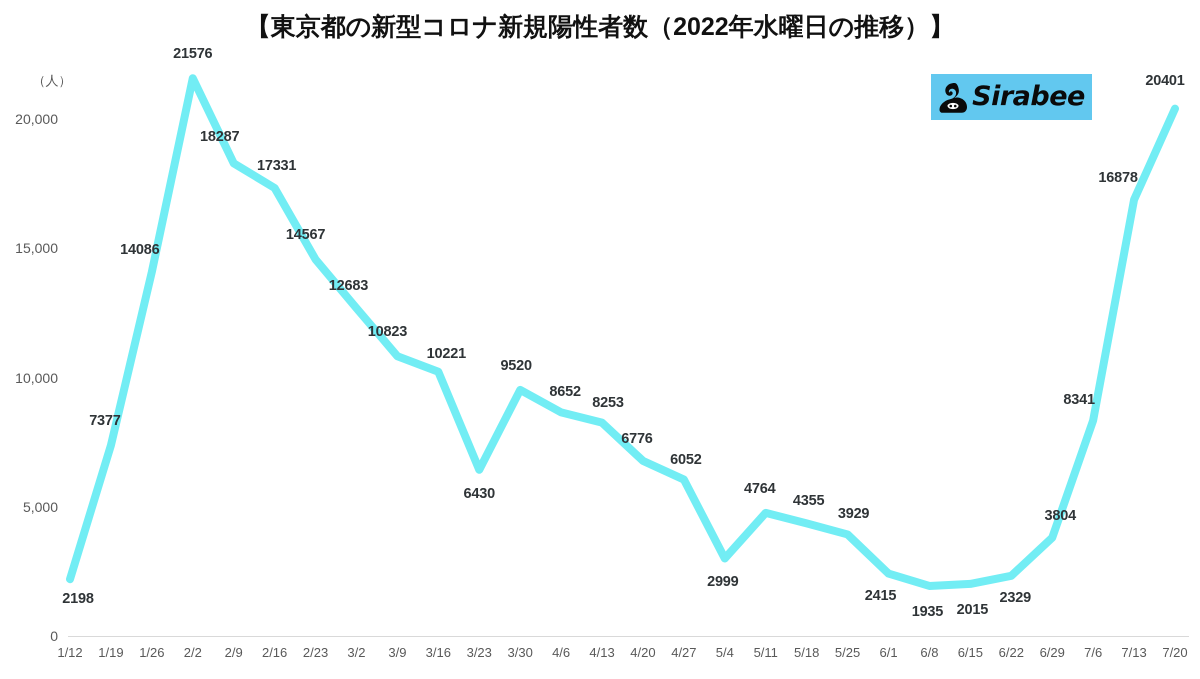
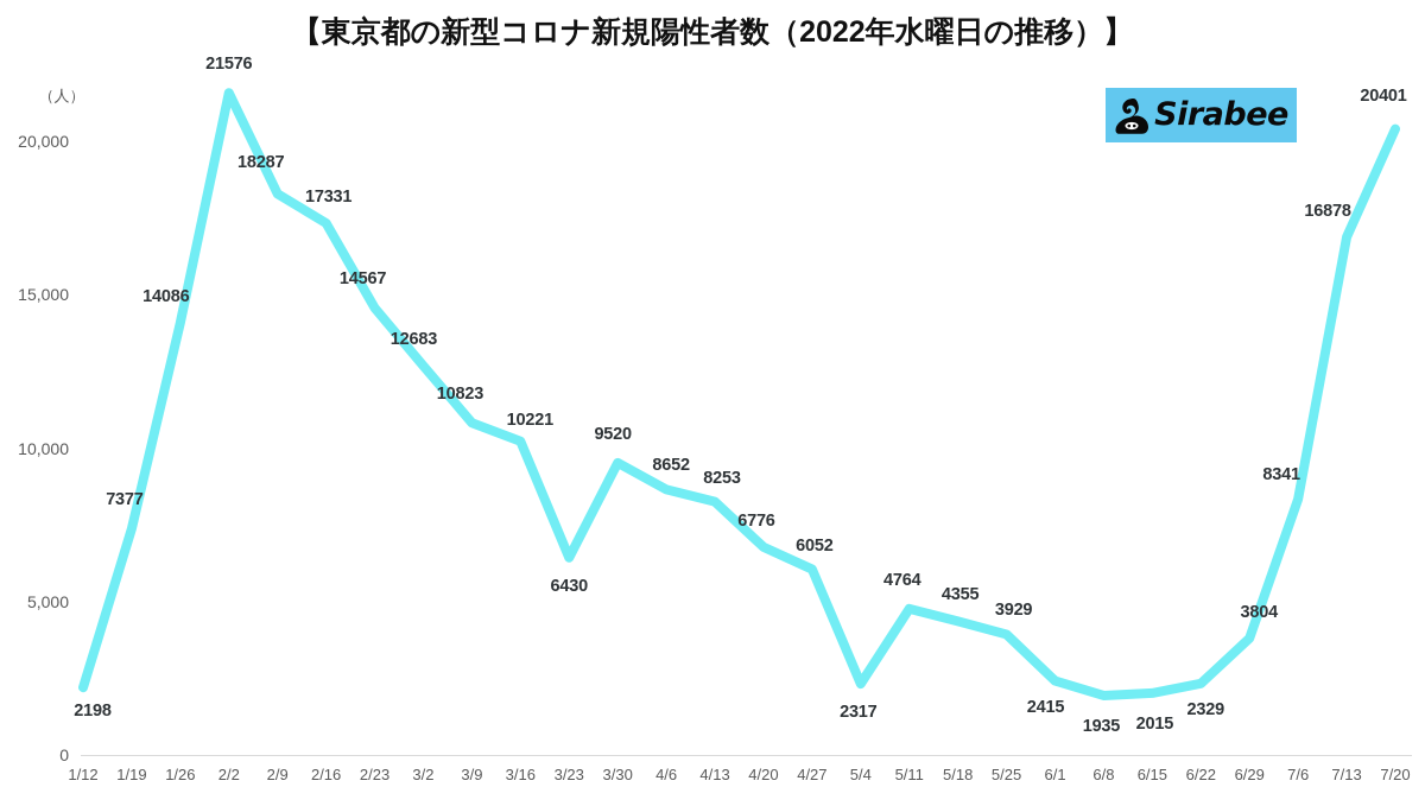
5/4: 2999 -> 2317
